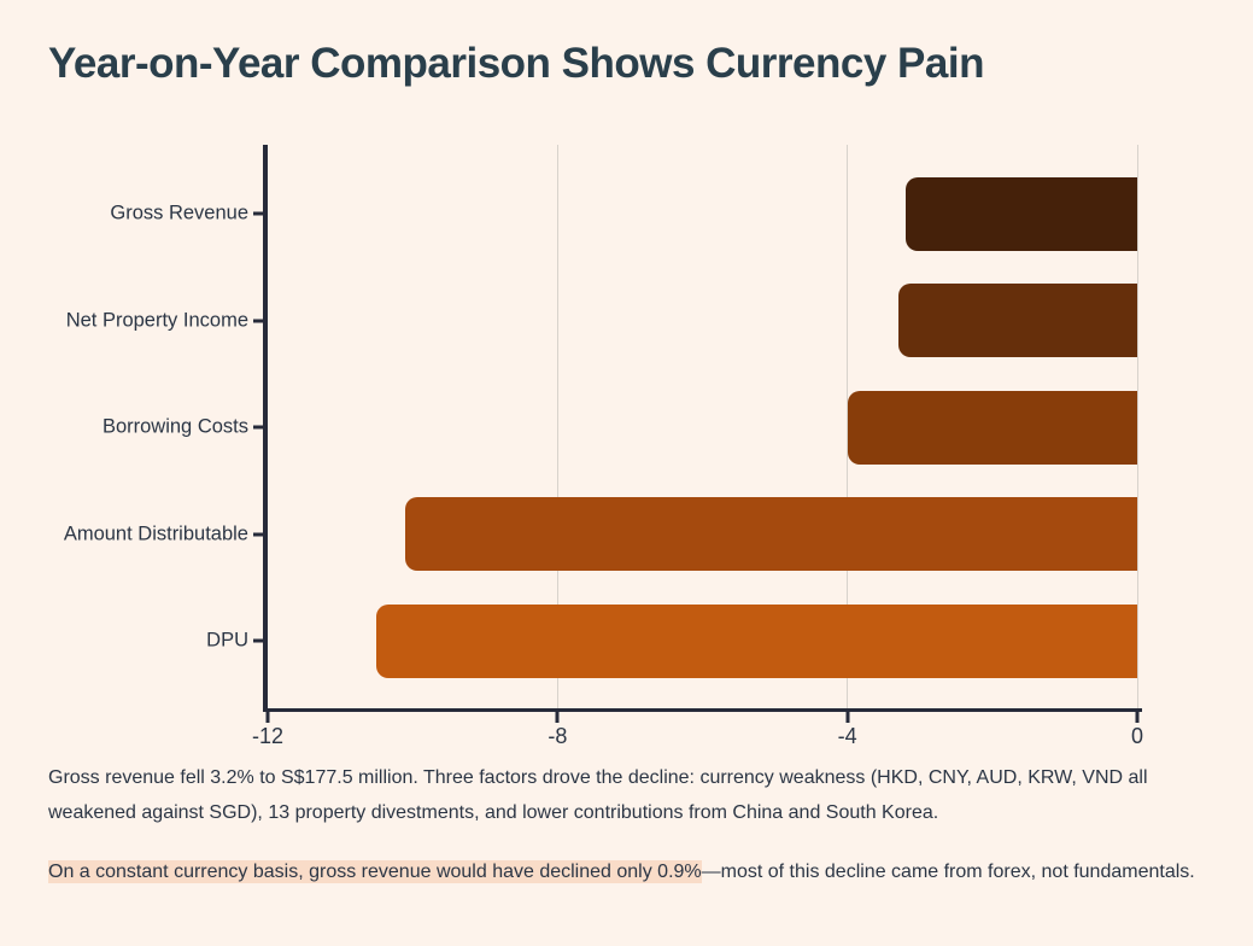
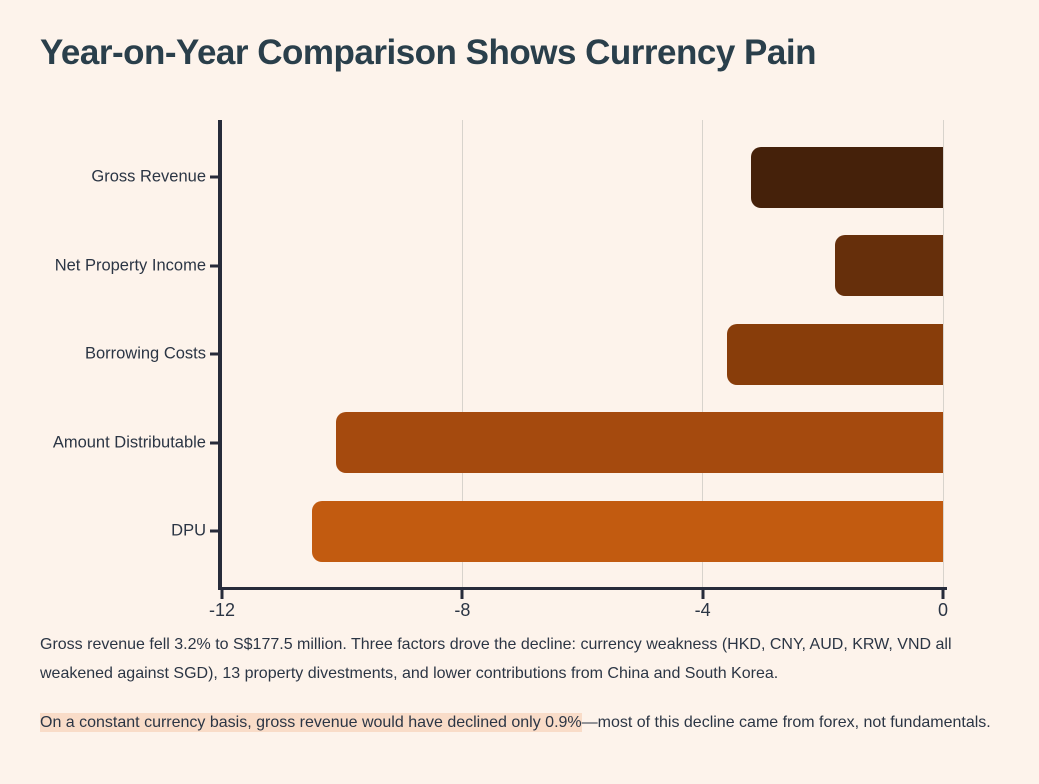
Net Property Income: -3.3 -> -1.8
Borrowing Costs: -4.0 -> -3.6
